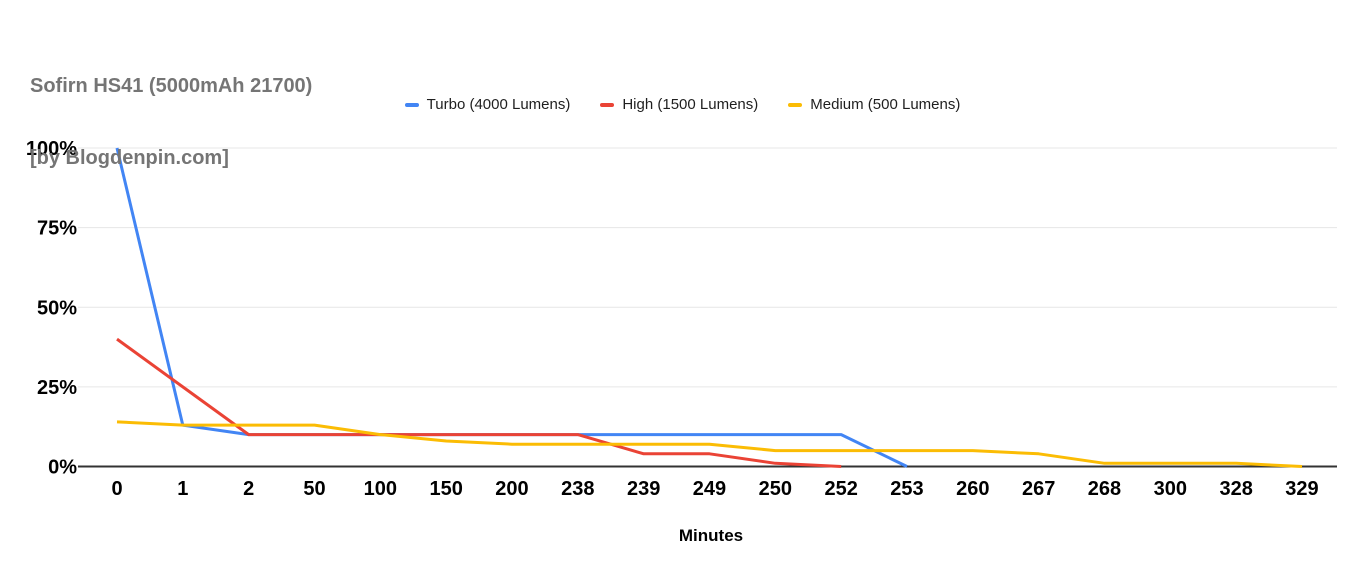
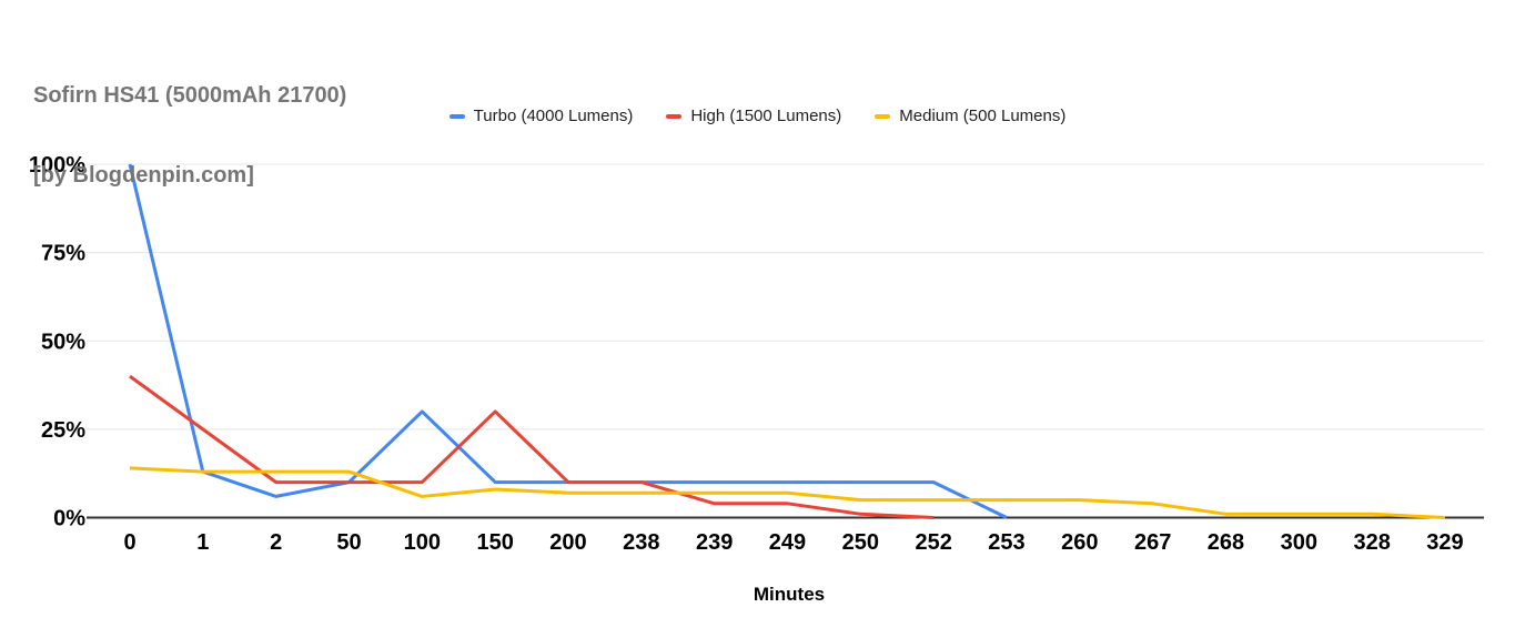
Turbo (4000 Lumens)/2: 10% -> 6%
Turbo (4000 Lumens)/100: 10% -> 30%
Medium (500 Lumens)/100: 10% -> 6%
High (1500 Lumens)/150: 10% -> 30%
